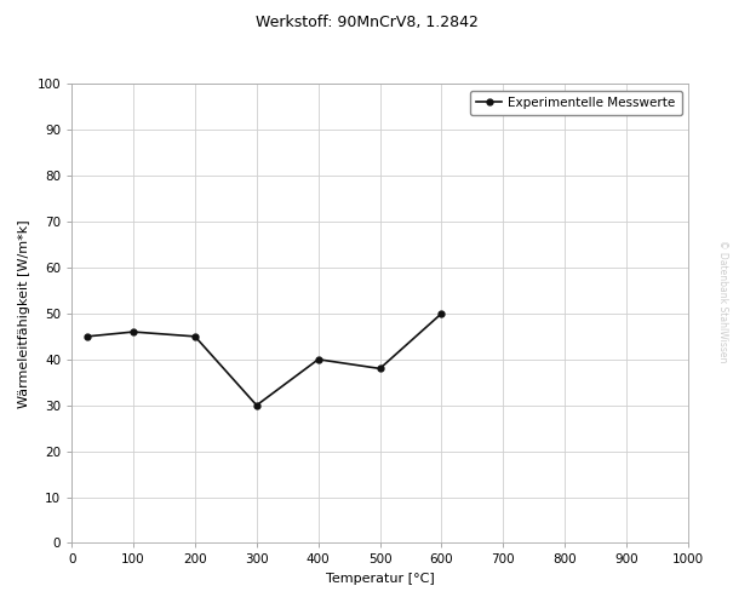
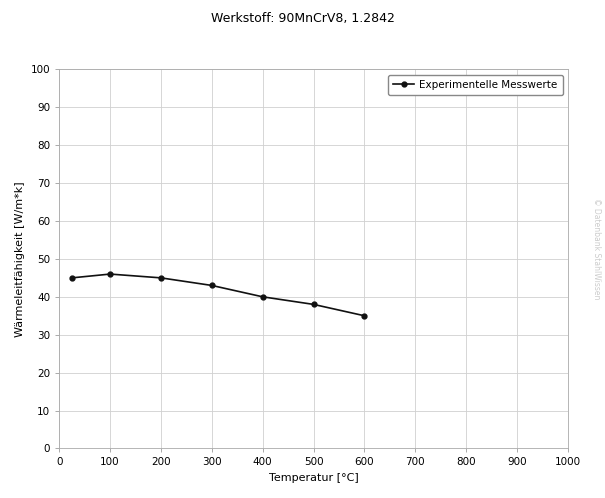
300: 30 -> 43
600: 50 -> 35
